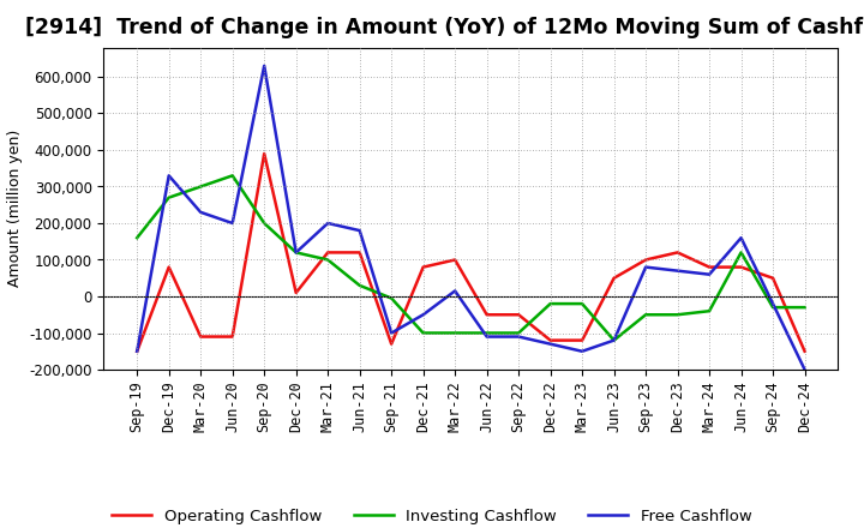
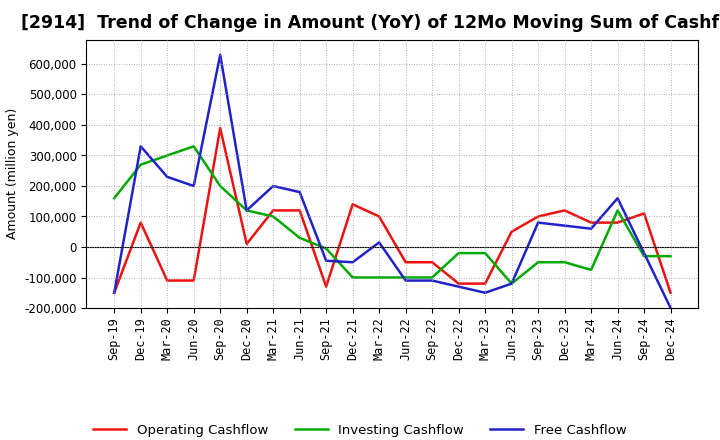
Free Cashflow/Sep-21: -100,000 -> -45,000
Operating Cashflow/Dec-21: 80,000 -> 140,000
Investing Cashflow/Mar-24: -40,000 -> -75,000
Operating Cashflow/Sep-24: 50,000 -> 110,000
